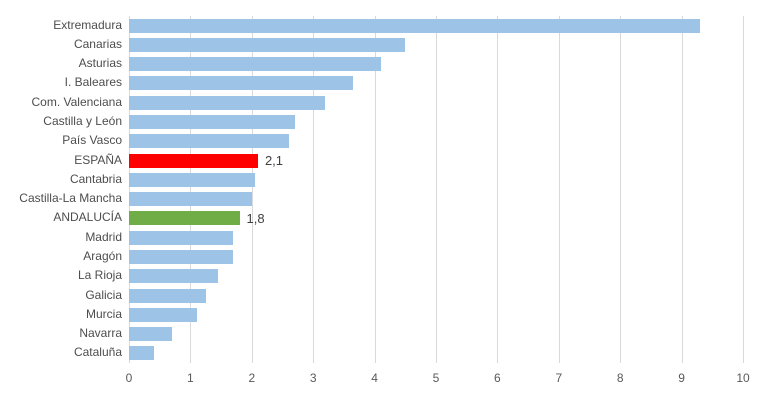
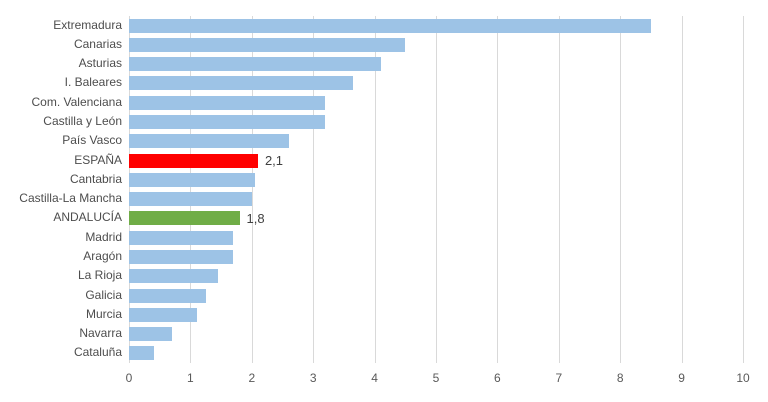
Extremadura: 9.3 -> 8.5
Castilla y León: 2.7 -> 3.2
